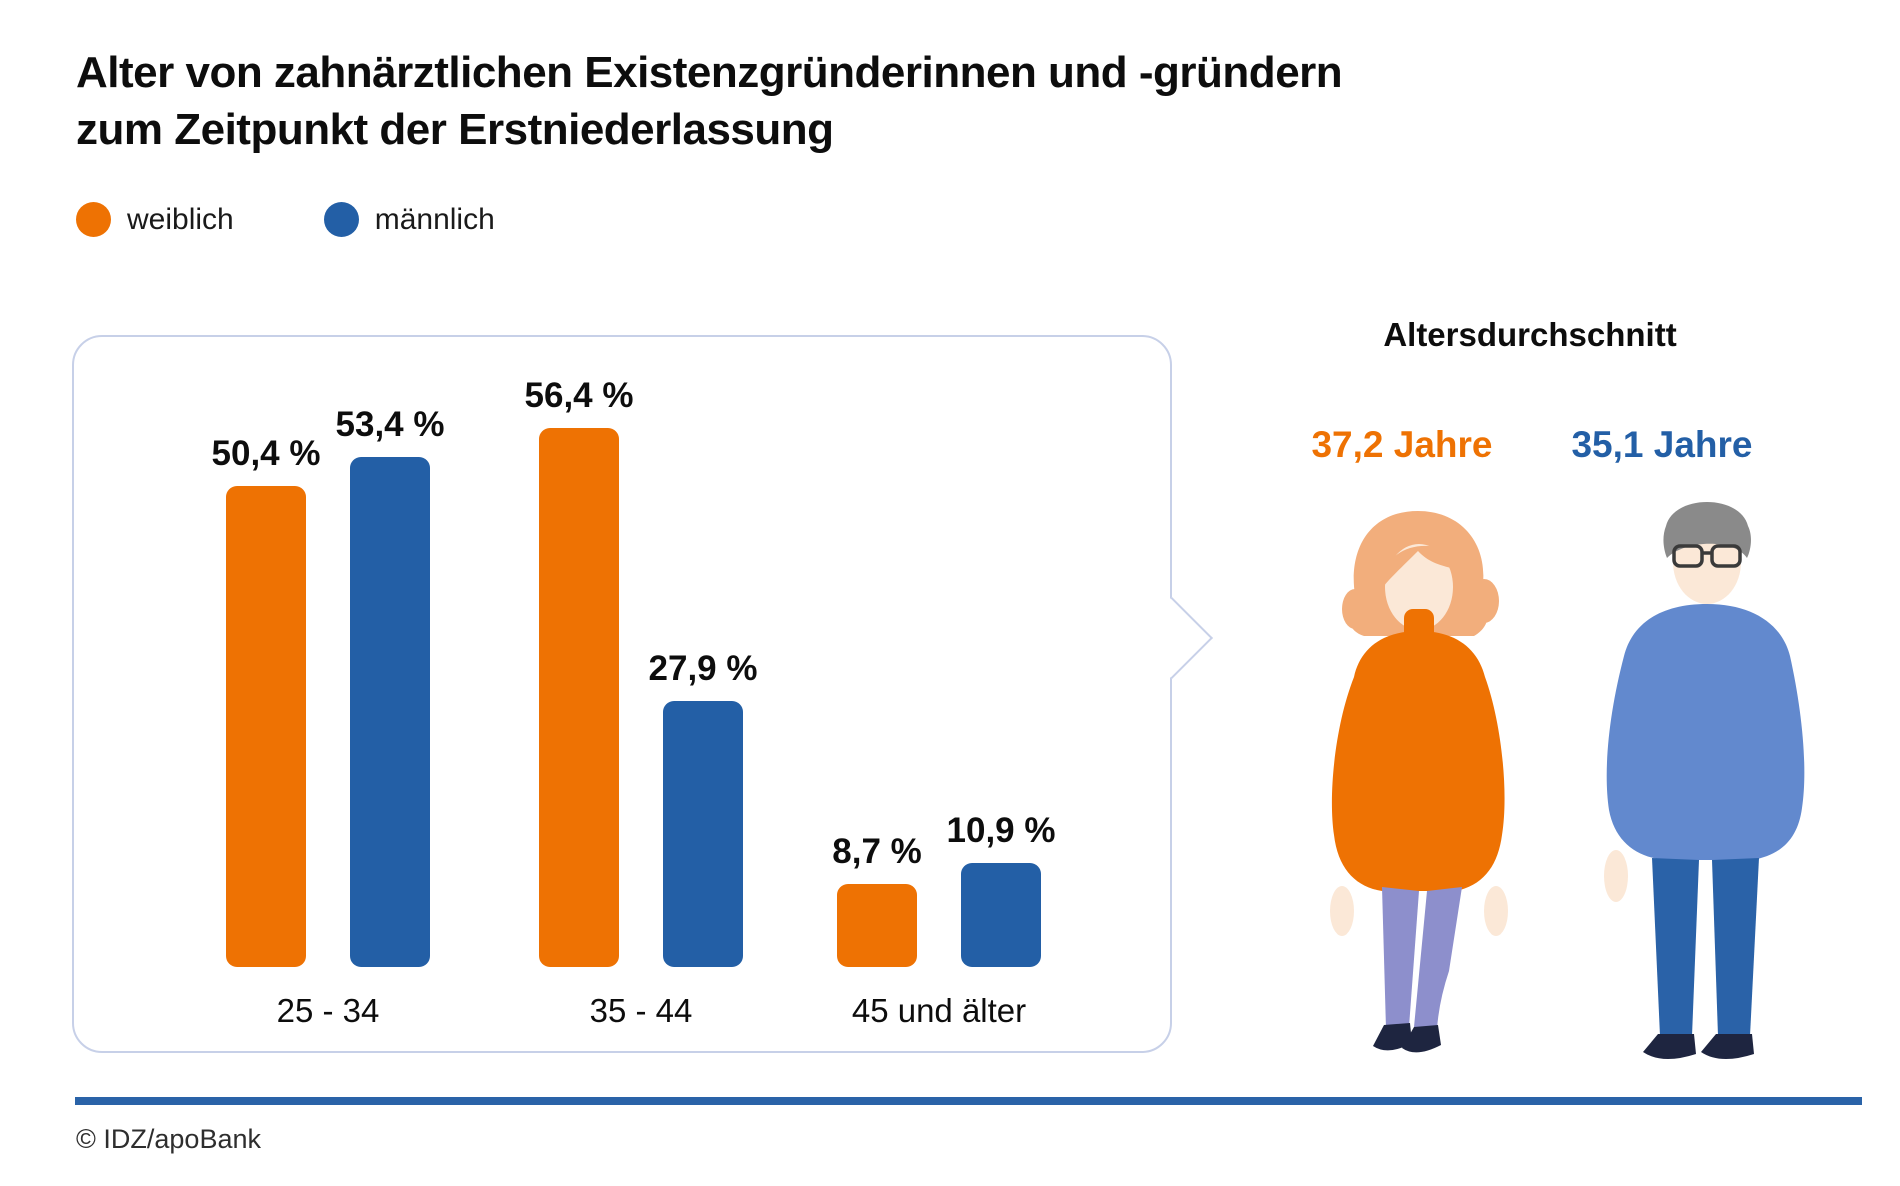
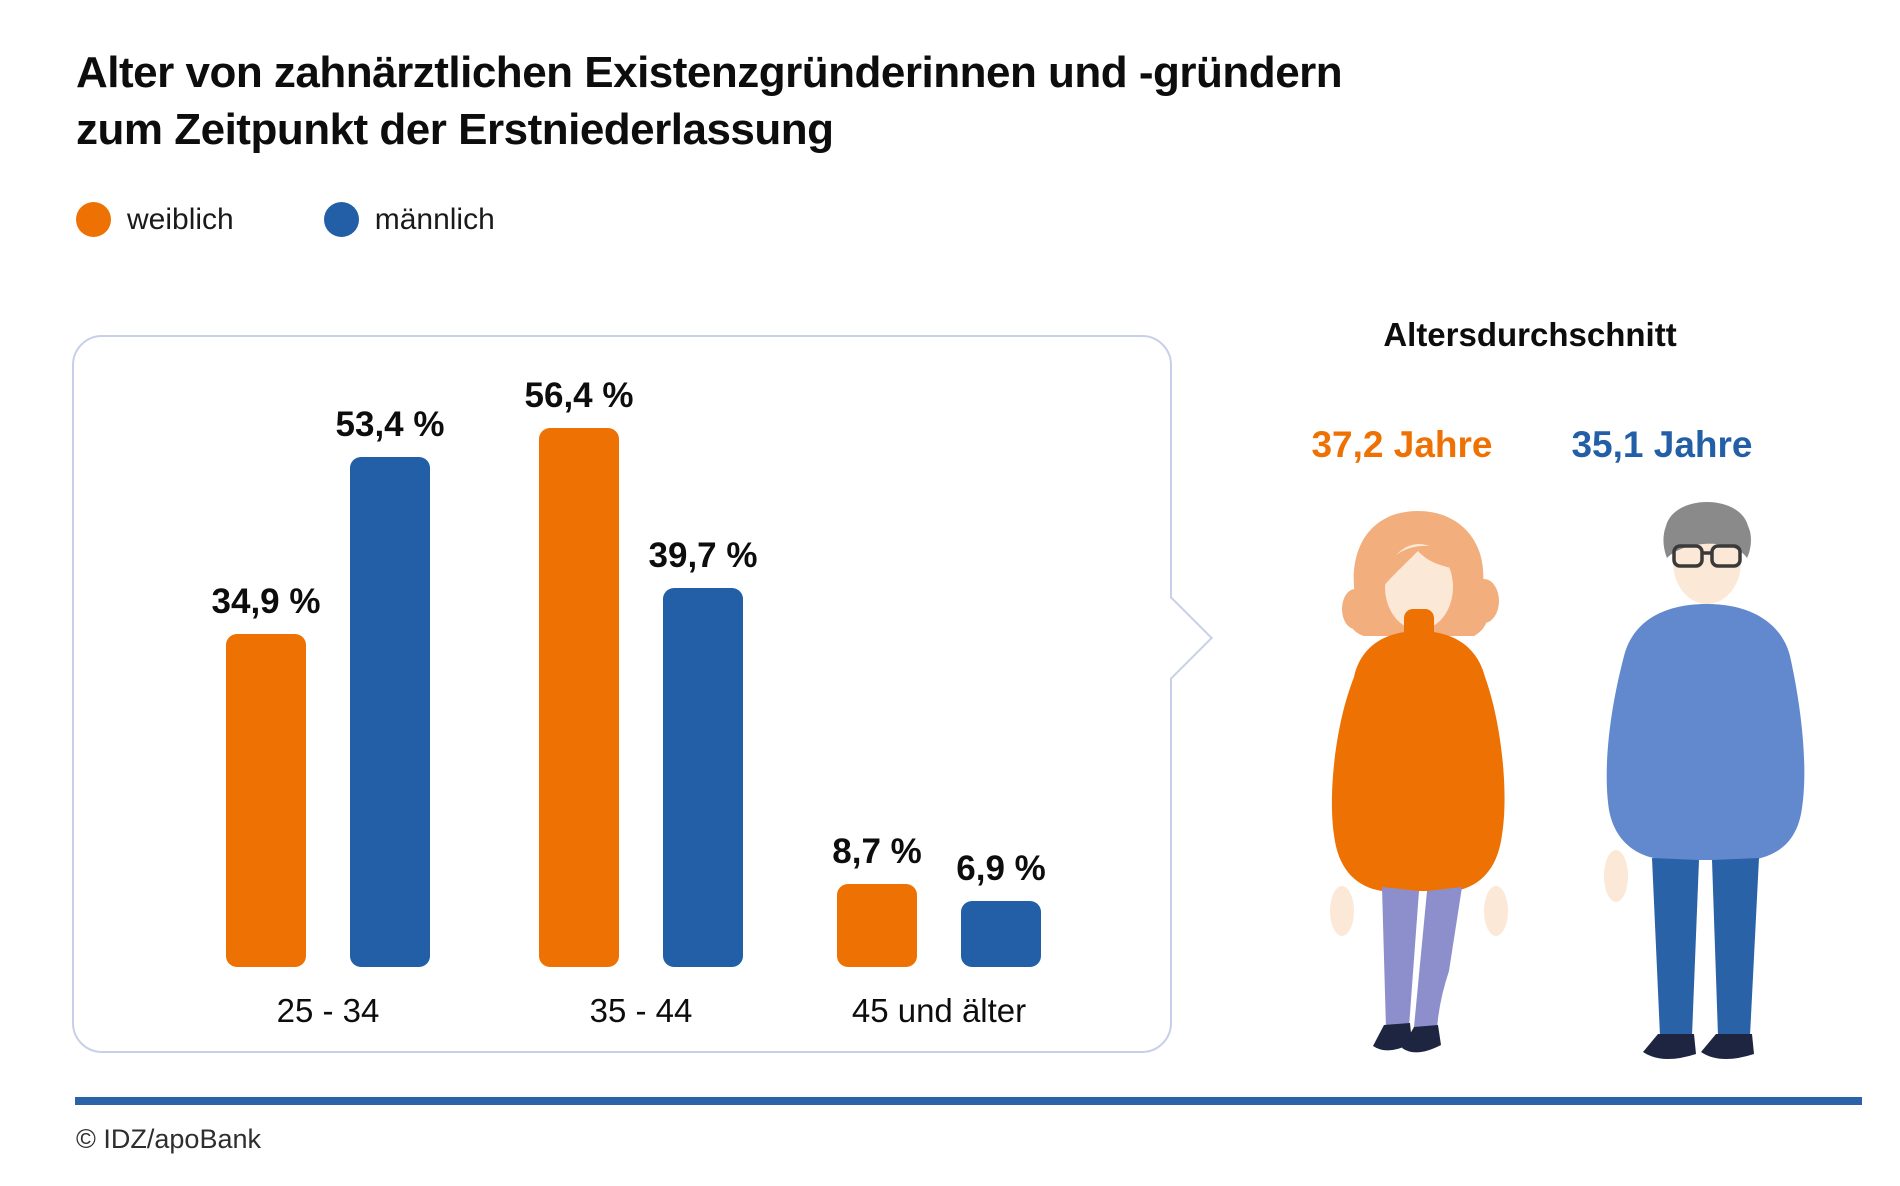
weiblich/25 - 34: 50,4 -> 34,9
männlich/35 - 44: 27,9 -> 39,7
männlich/45 und älter: 10,9 -> 6,9
